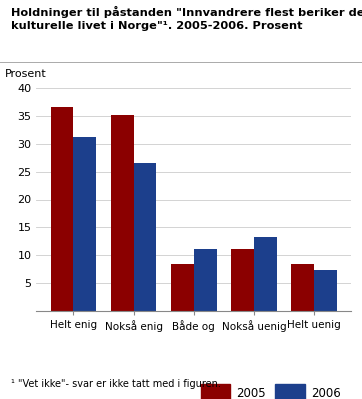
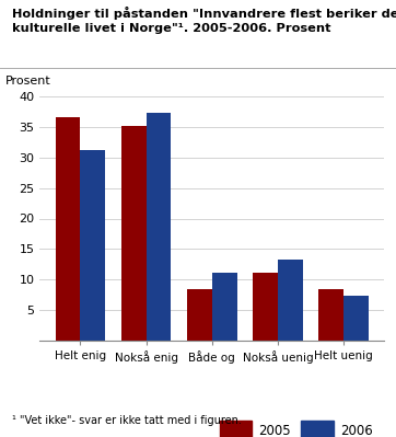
2006/Nokså enig: 26.6 -> 37.2
